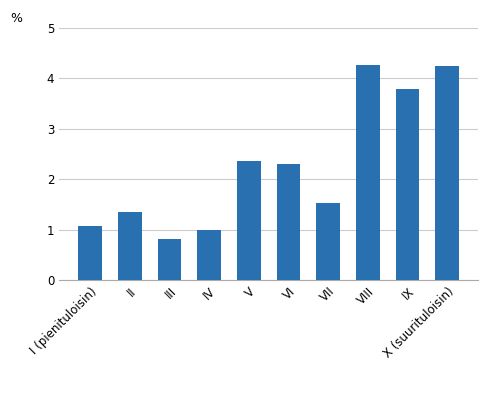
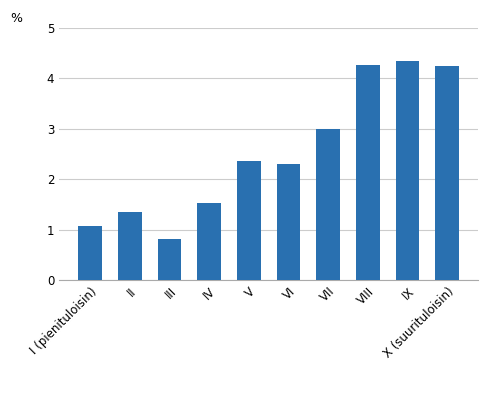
IV: 1.00 -> 1.52
VII: 1.52 -> 3.00
IX: 3.78 -> 4.35
